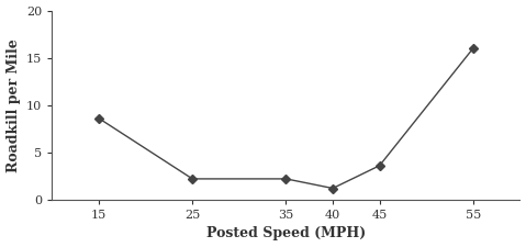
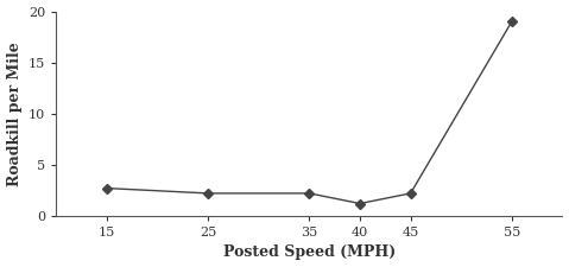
15: 8.6 -> 2.7
45: 3.6 -> 2.2
55: 16.0 -> 19.0
